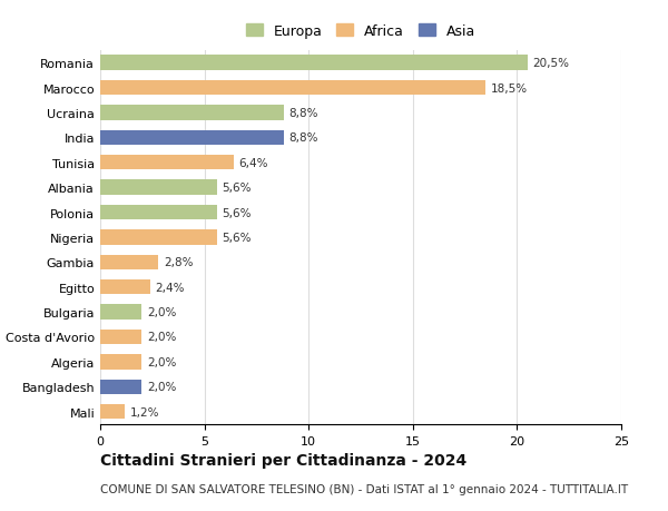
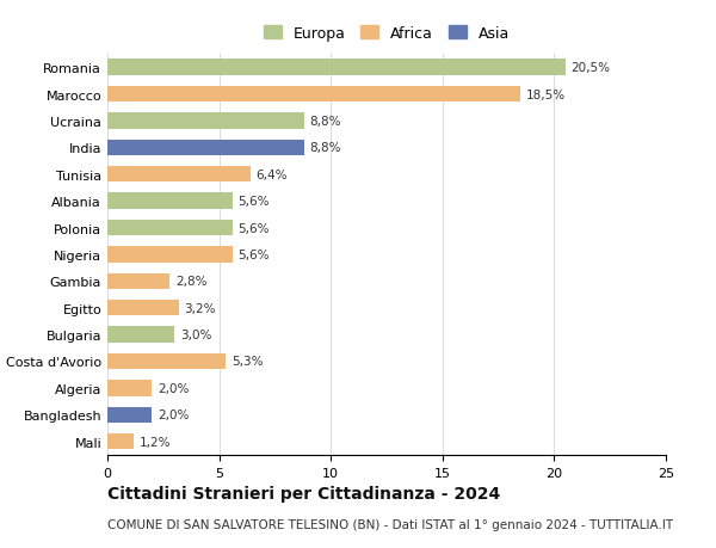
Egitto: 2,4% -> 3,2%
Bulgaria: 2,0% -> 3,0%
Costa d'Avorio: 2,0% -> 5,3%
